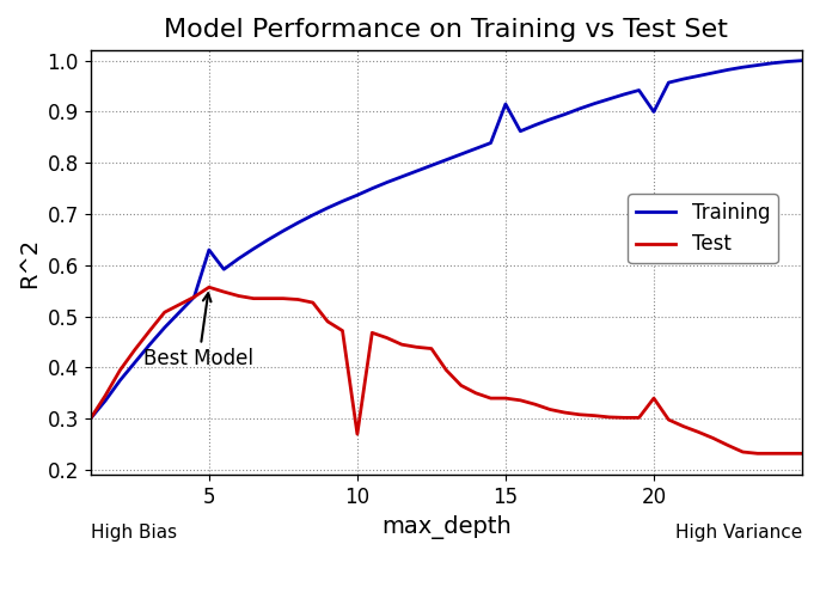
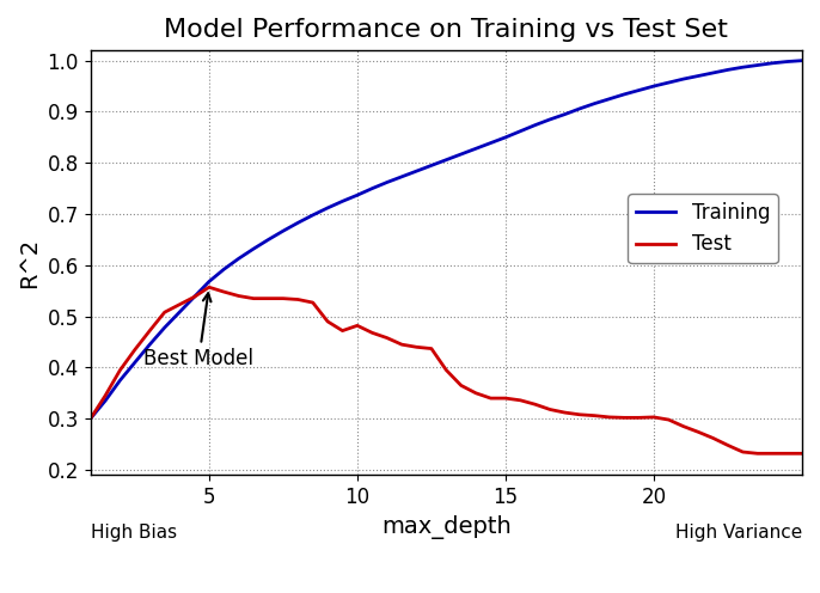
Training/5: 0.630 -> 0.568
Test/10: 0.270 -> 0.482
Training/15: 0.915 -> 0.850
Training/20: 0.900 -> 0.950
Test/20: 0.340 -> 0.303
